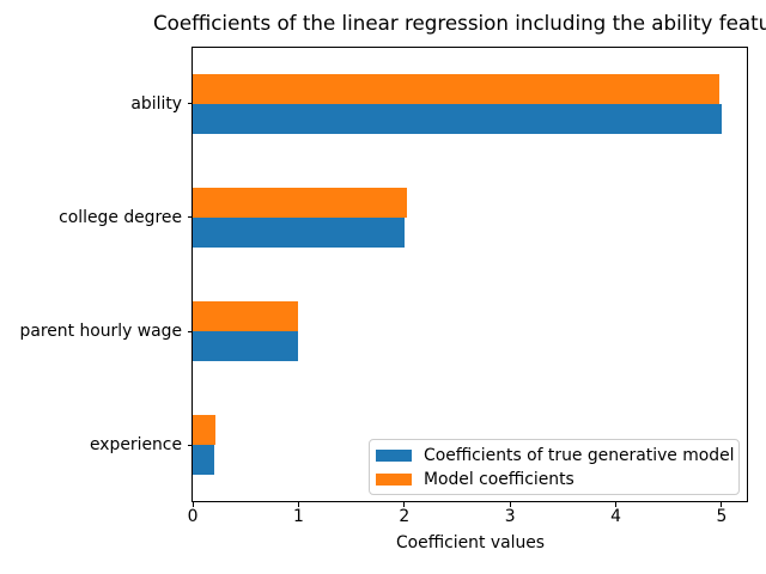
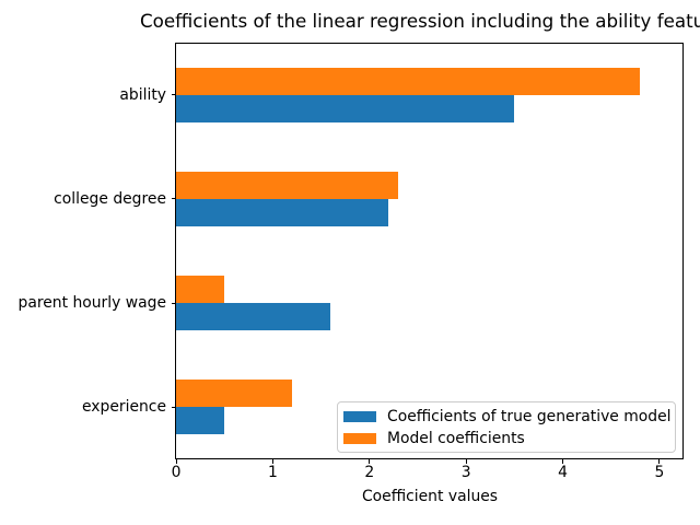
Coefficients of true generative model/ability: 5.0 -> 3.5
Model coefficients/ability: 5.0 -> 4.8
Coefficients of true generative model/college degree: 2.0 -> 2.2
Model coefficients/college degree: 2.0 -> 2.3
Coefficients of true generative model/parent hourly wage: 1.0 -> 1.6
Model coefficients/parent hourly wage: 1.0 -> 0.5
Coefficients of true generative model/experience: 0.2 -> 0.5
Model coefficients/experience: 0.2 -> 1.2
